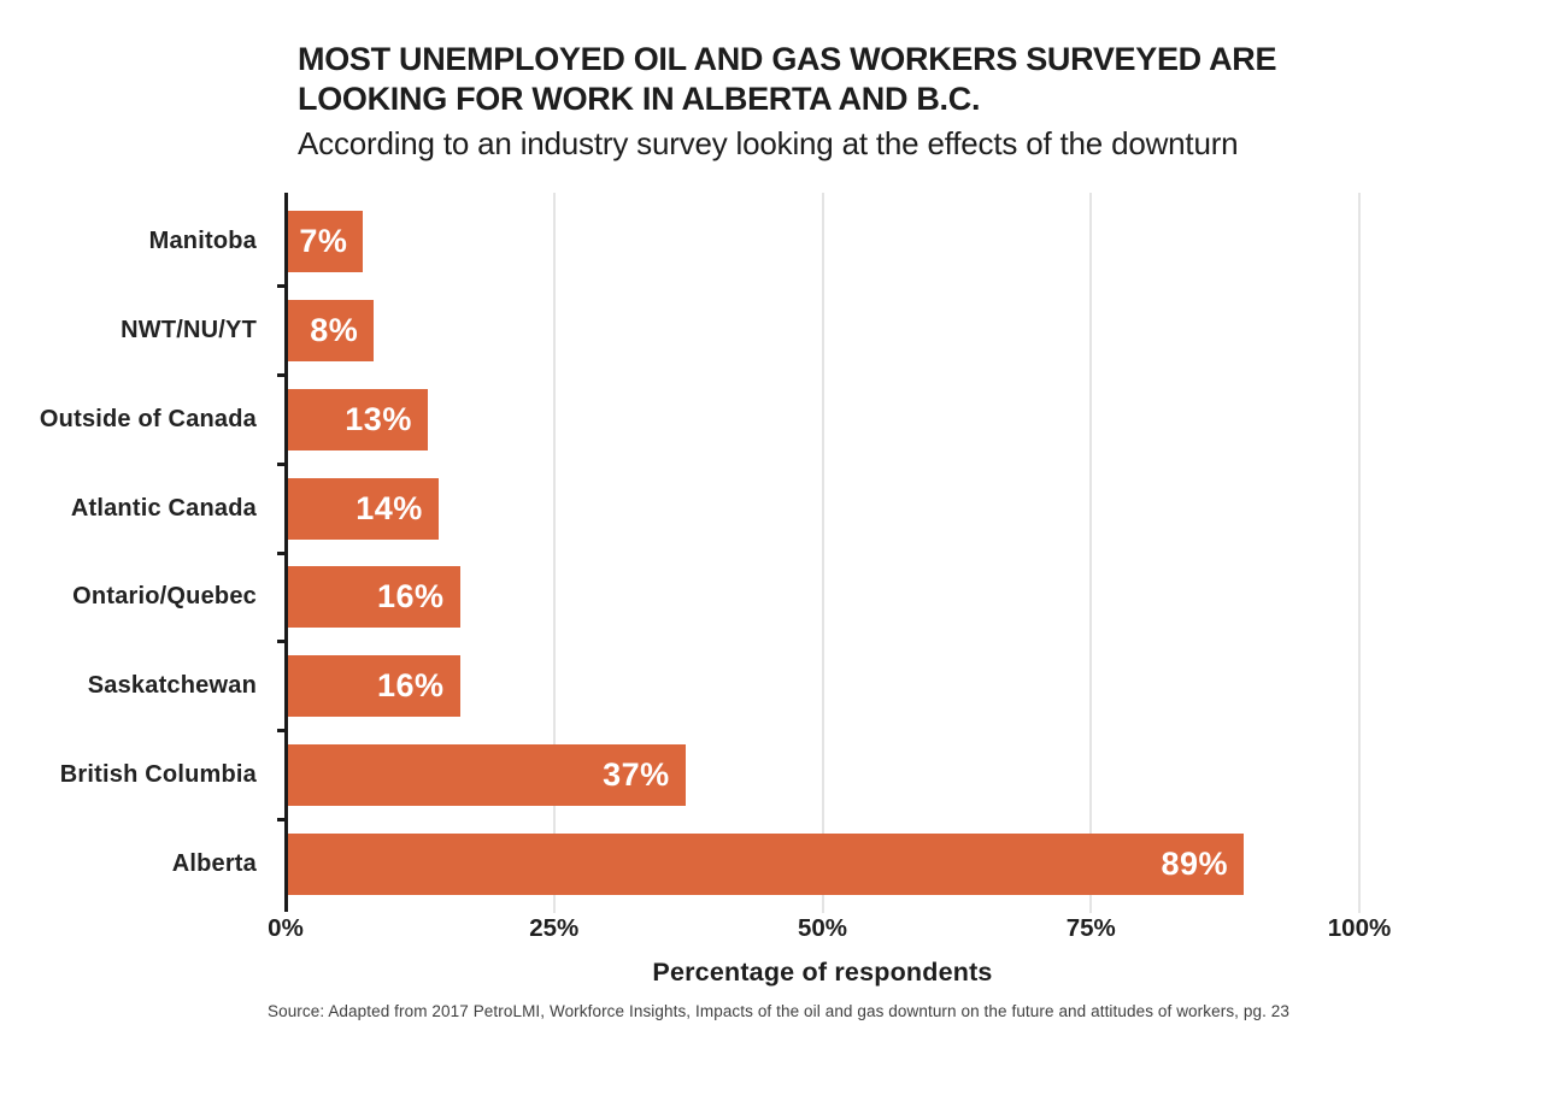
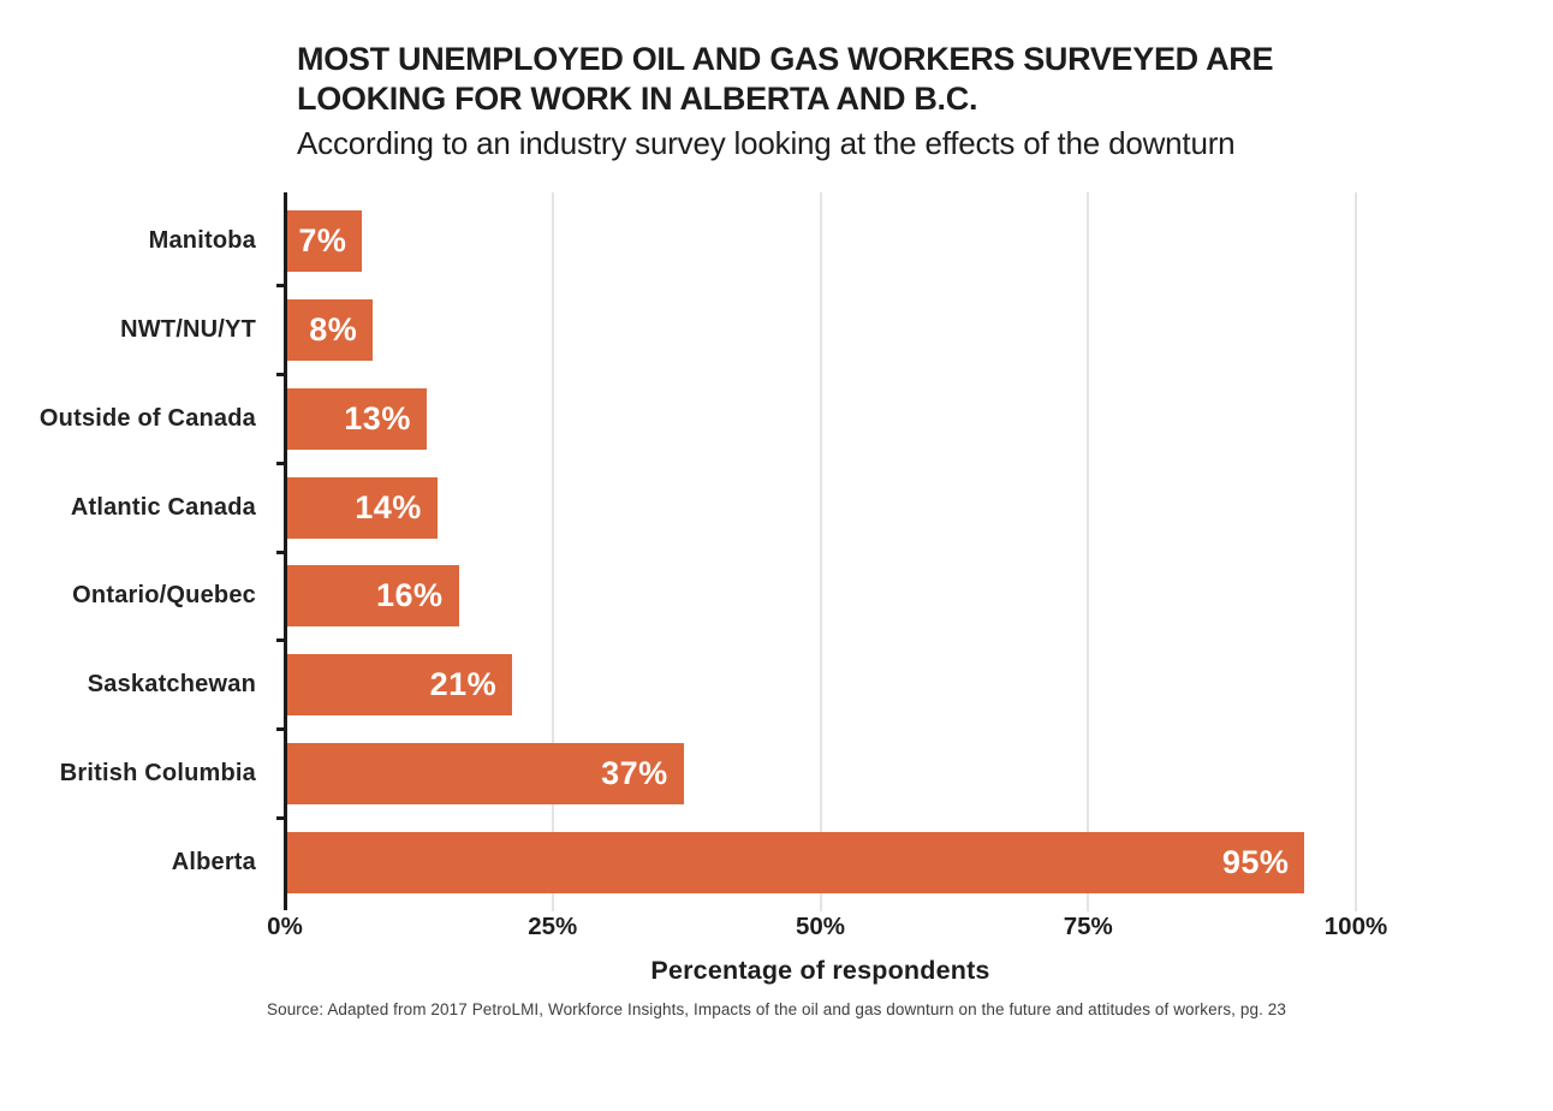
Saskatchewan: 16% -> 21%
Alberta: 89% -> 95%
